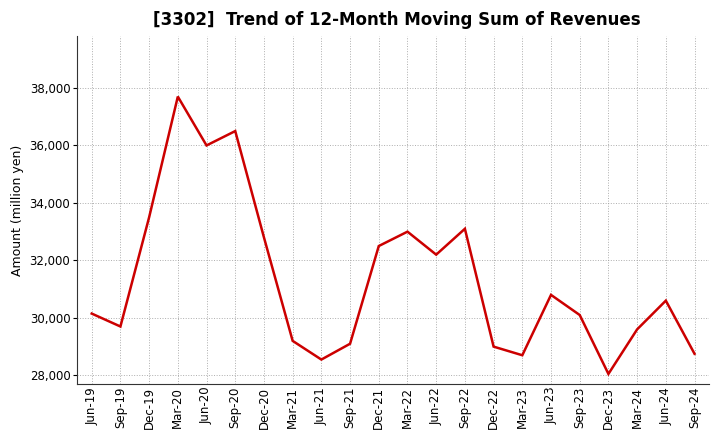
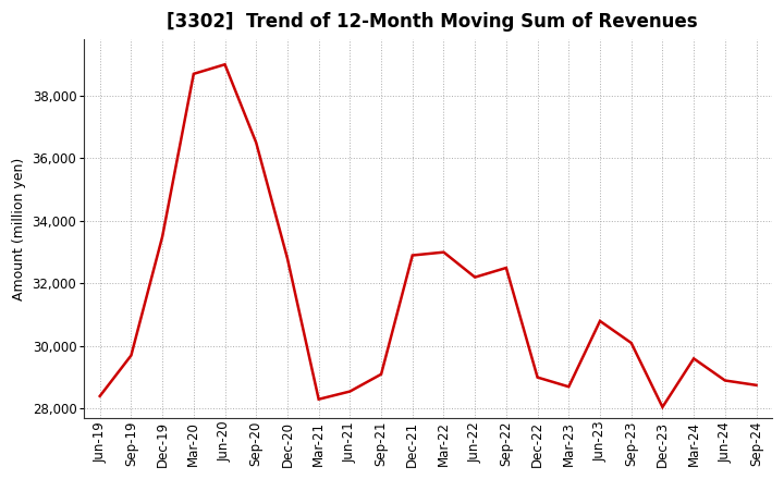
Jun-19: 30,150 -> 28,400
Mar-20: 37,700 -> 38,700
Jun-20: 36,000 -> 39,000
Mar-21: 29,200 -> 28,300
Dec-21: 32,500 -> 32,900
Sep-22: 33,100 -> 32,500
Jun-24: 30,600 -> 28,900
